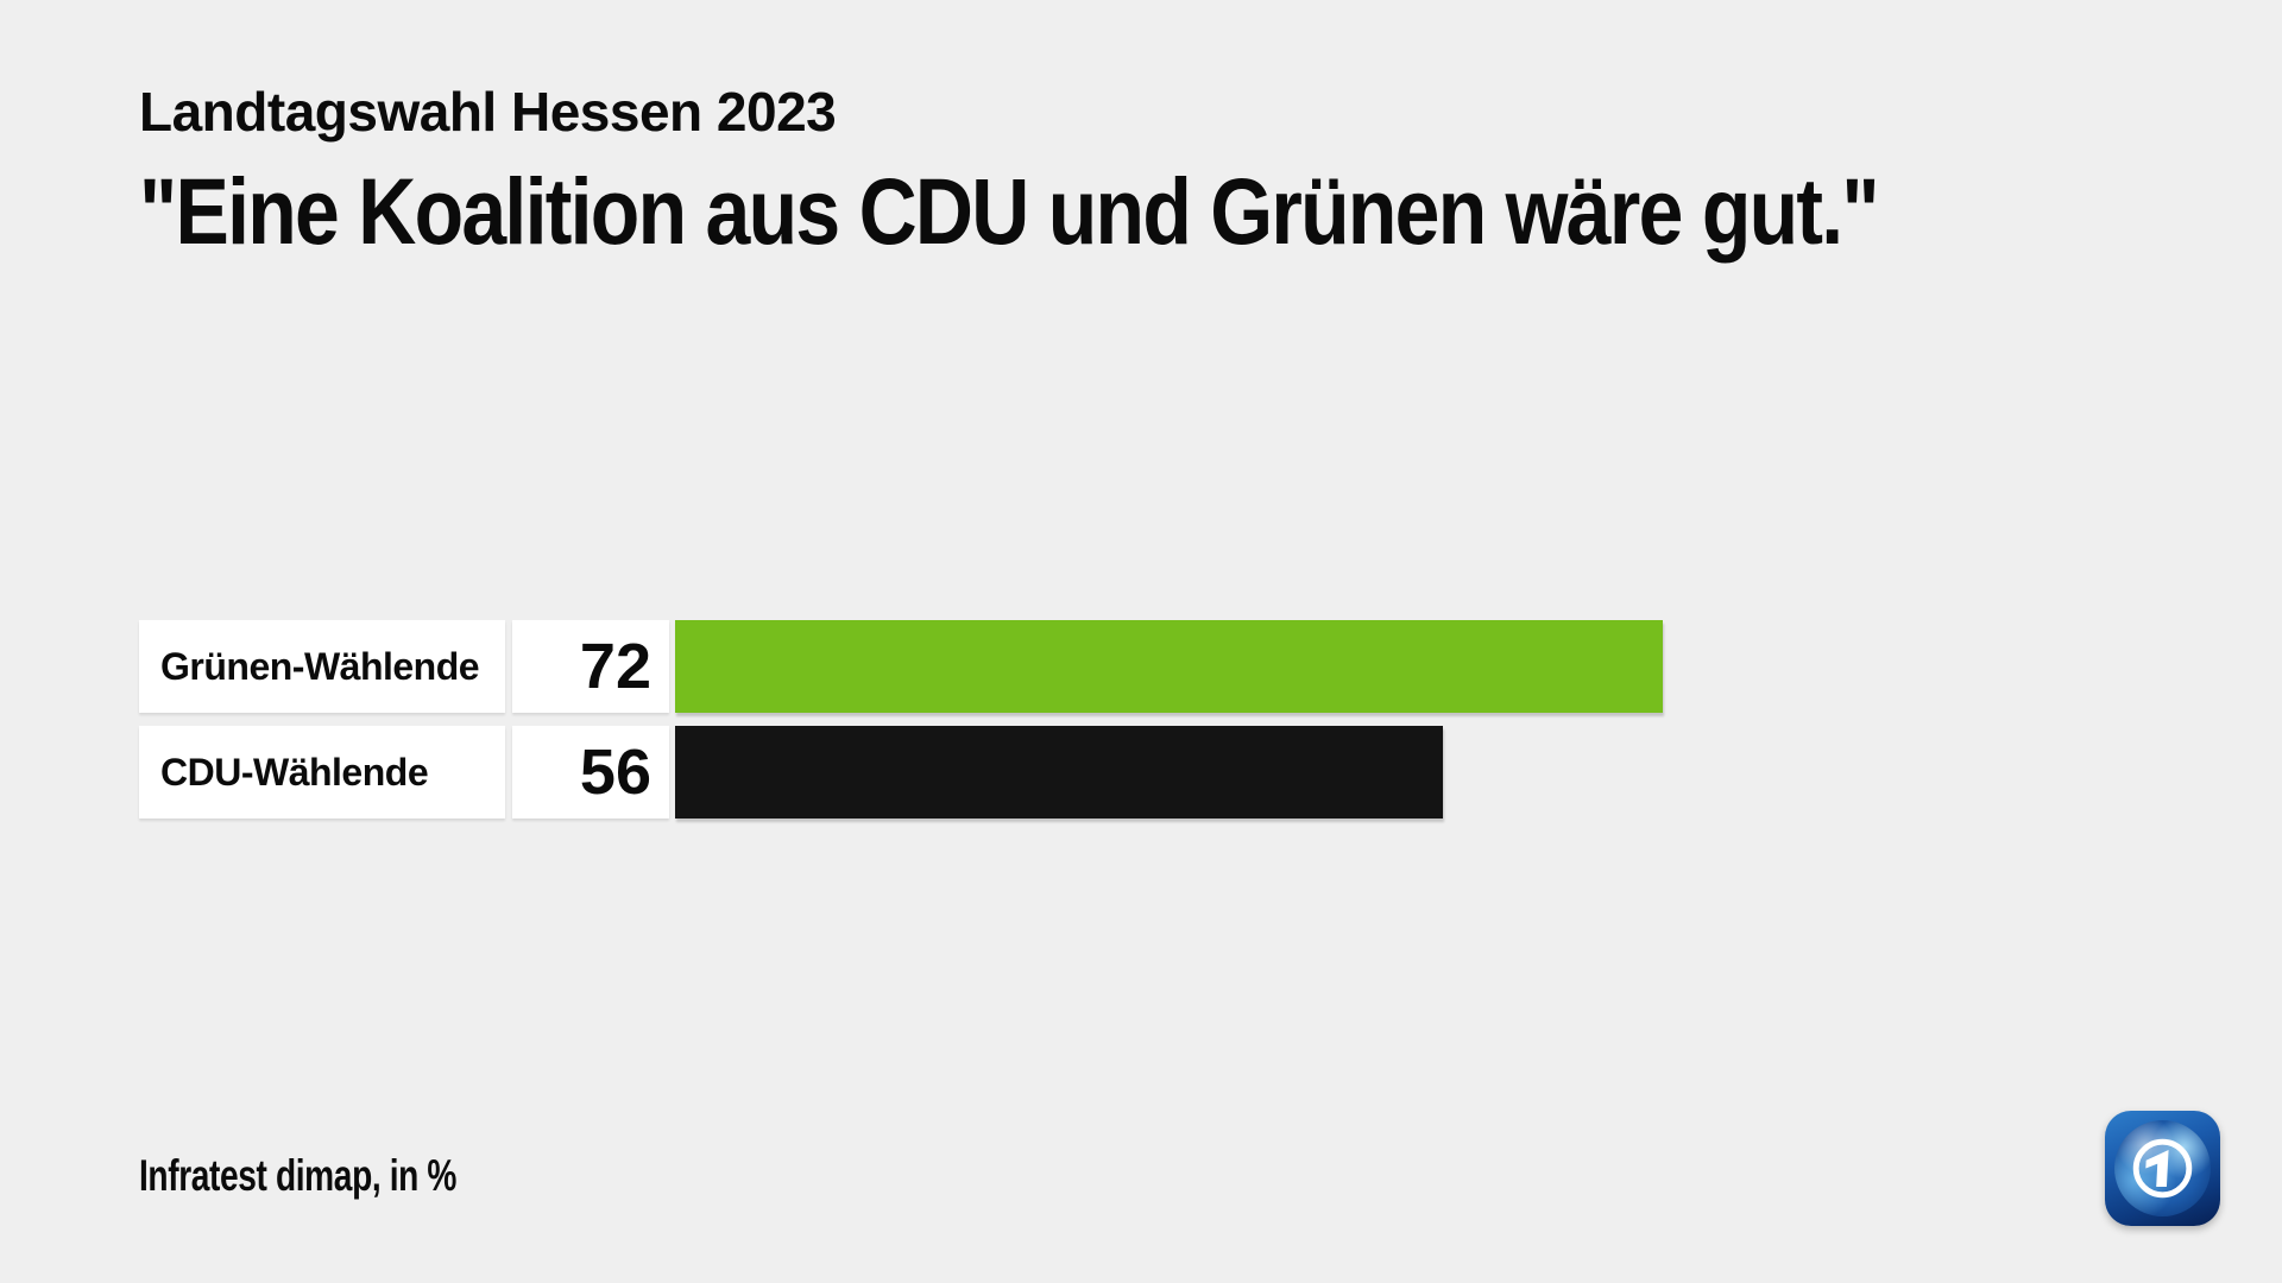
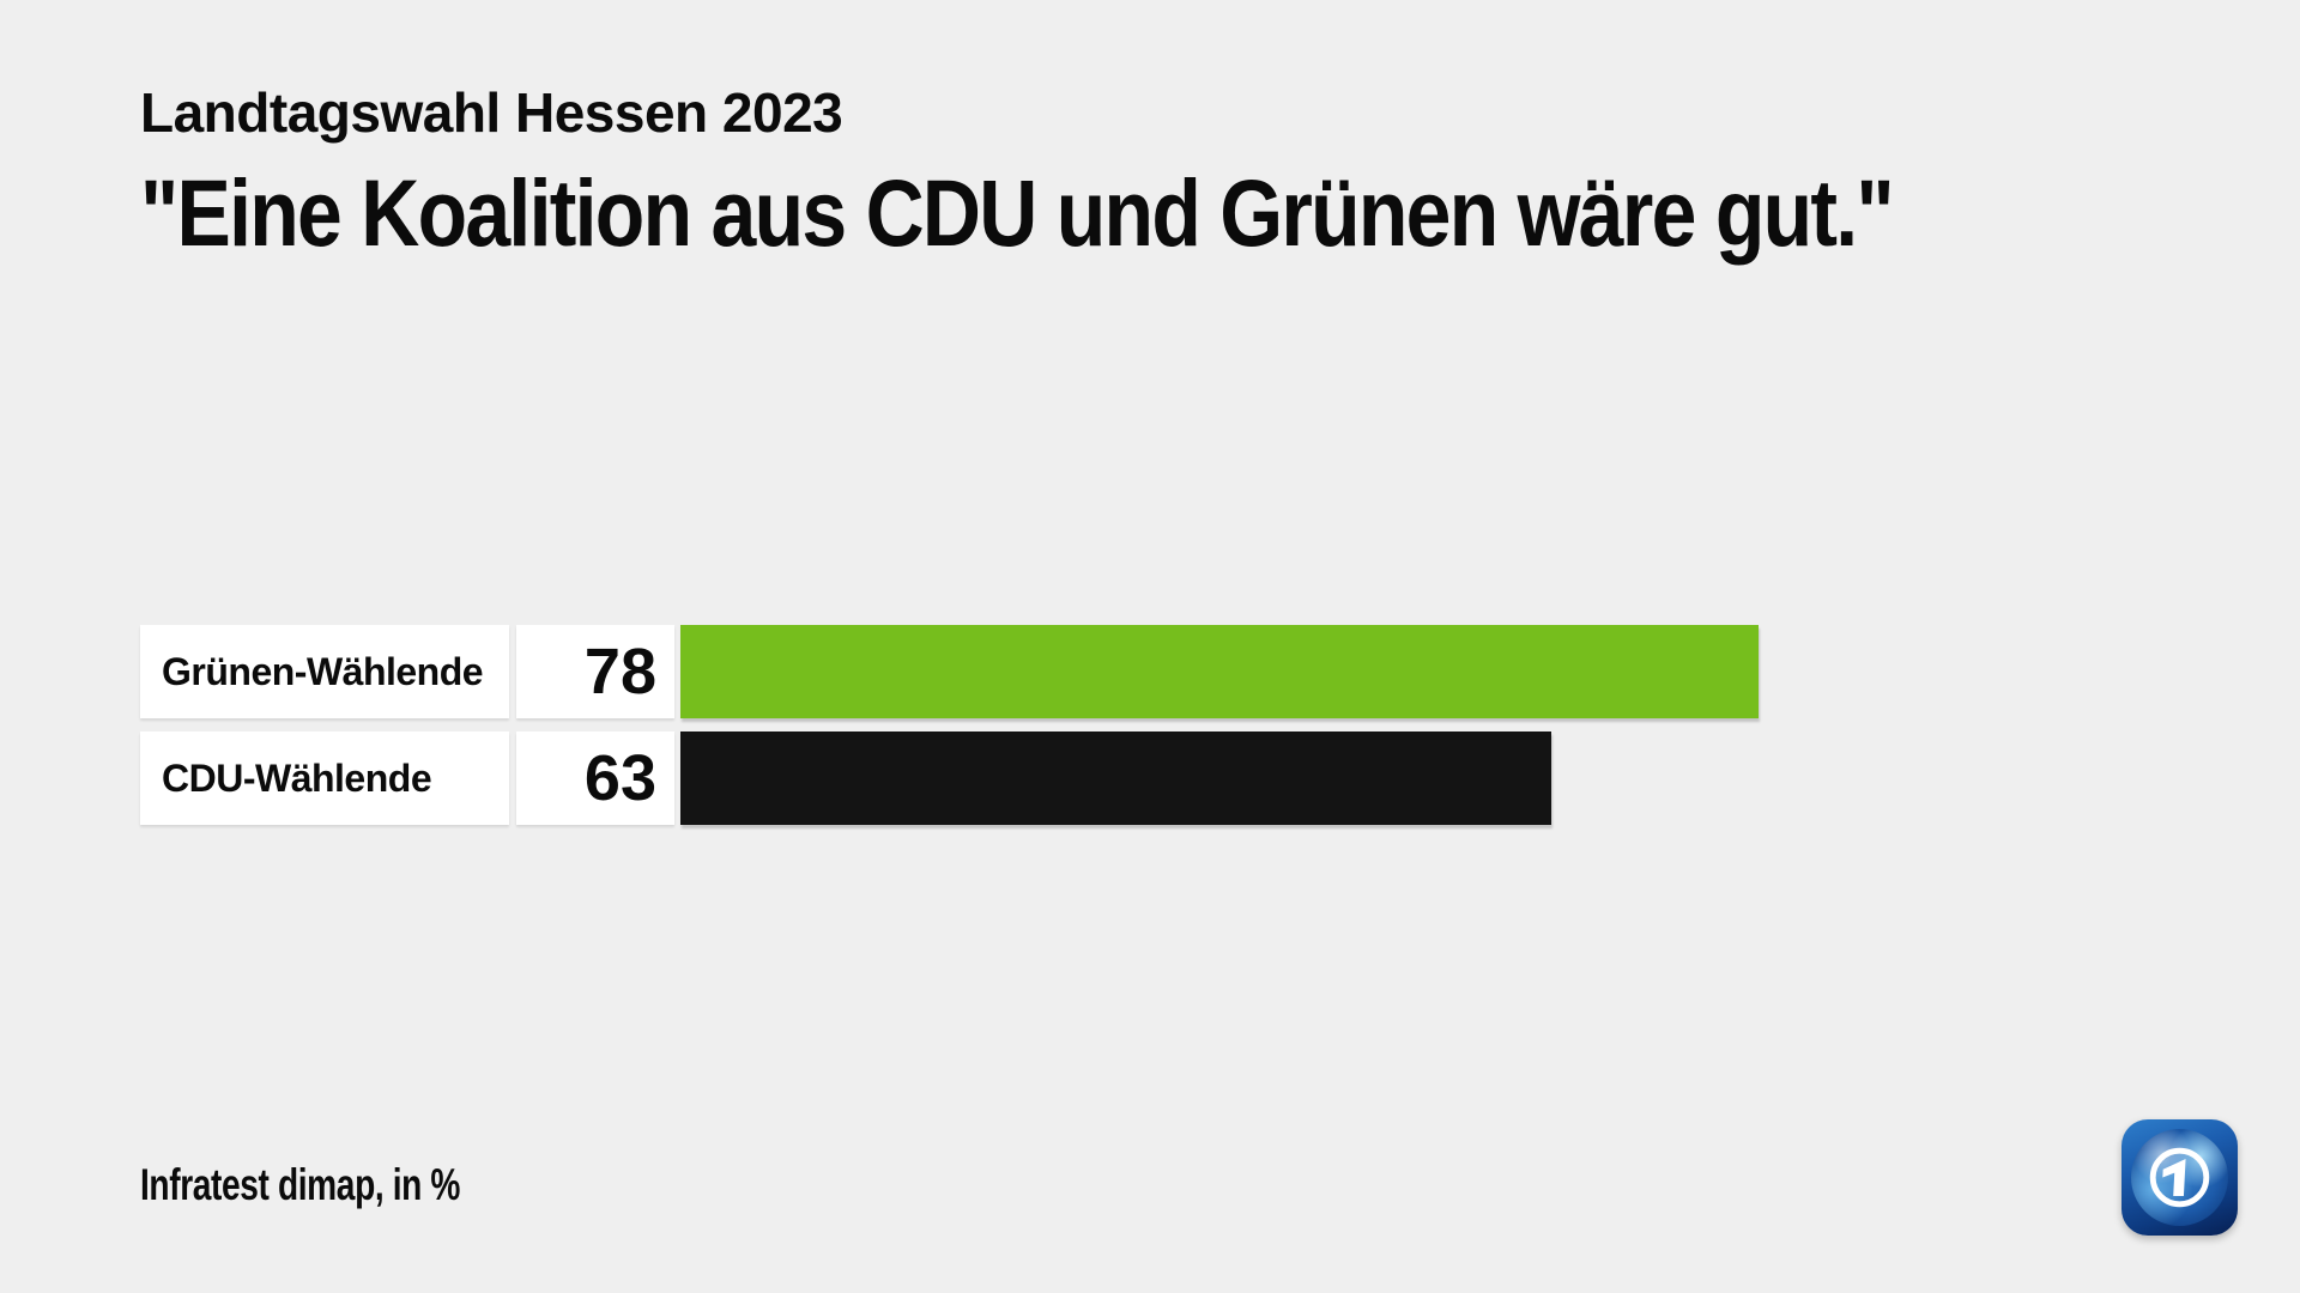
Grünen-Wählende: 72 -> 78
CDU-Wählende: 56 -> 63
